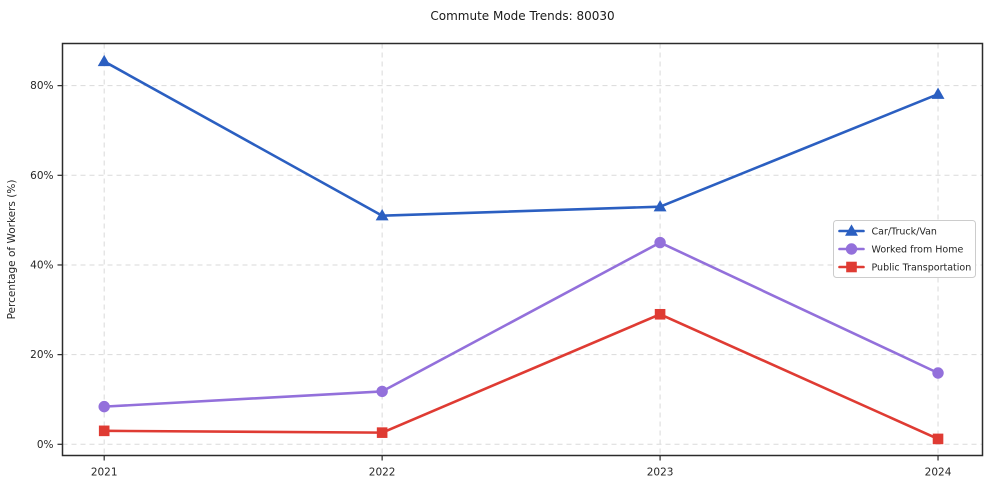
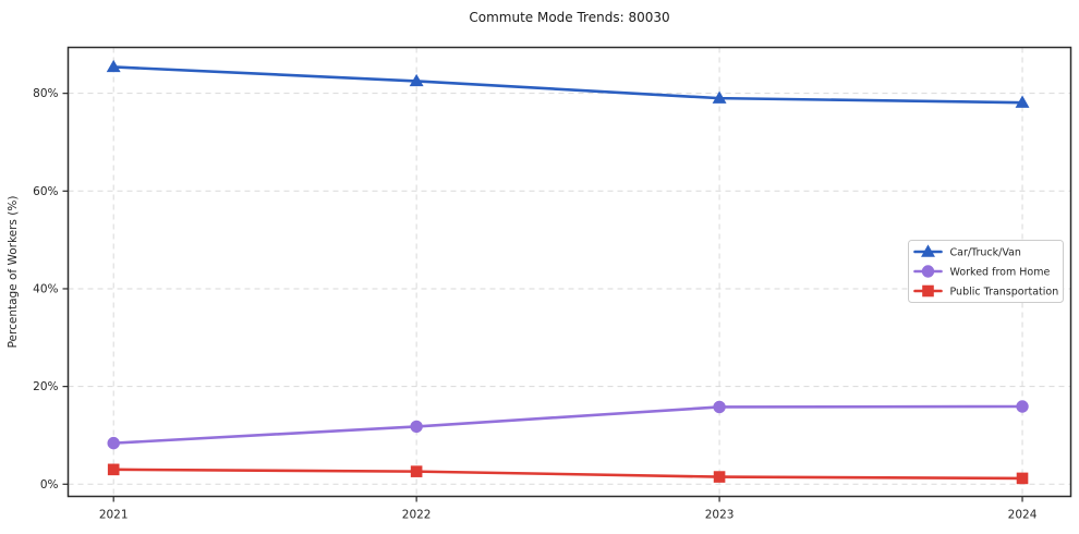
Car/Truck/Van/2022: 51% -> 82%
Car/Truck/Van/2023: 53% -> 79%
Worked from Home/2023: 45% -> 16%
Public Transportation/2023: 29% -> 2%
